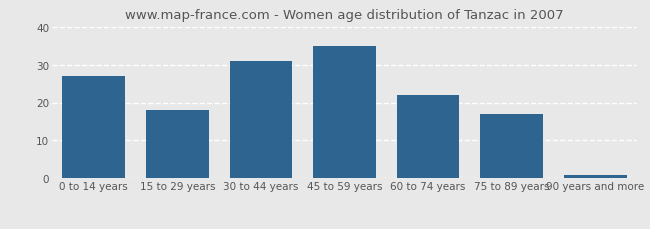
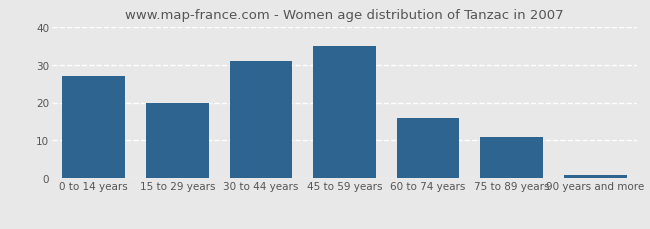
15 to 29 years: 18 -> 20
60 to 74 years: 22 -> 16
75 to 89 years: 17 -> 11
